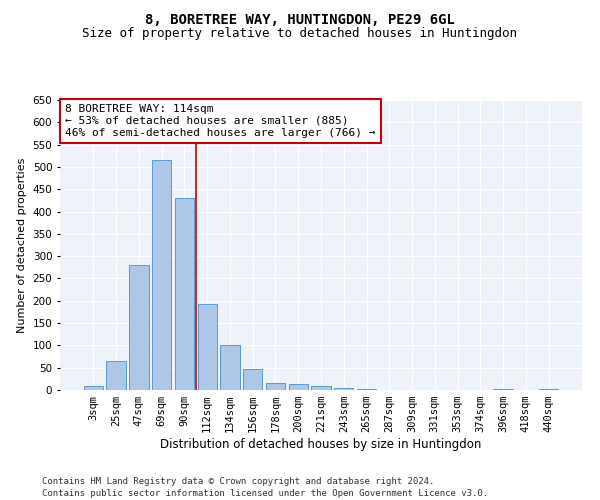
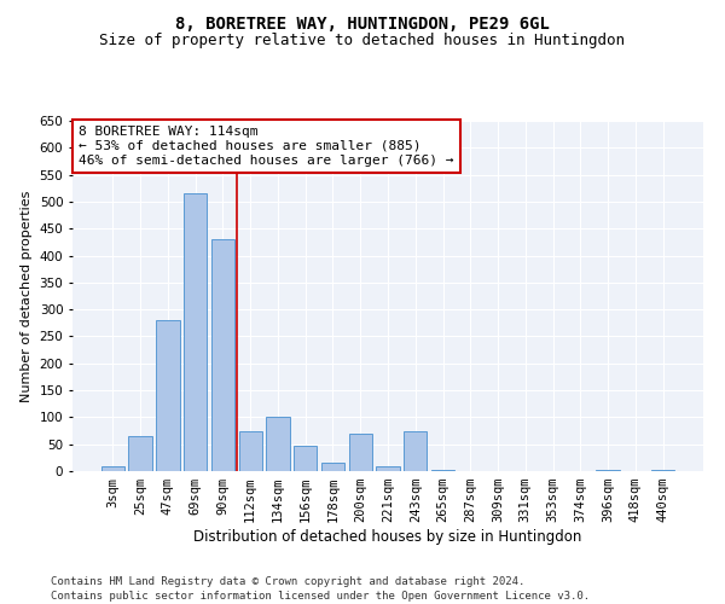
112sqm: 192 -> 75
200sqm: 13 -> 70
243sqm: 5 -> 75
